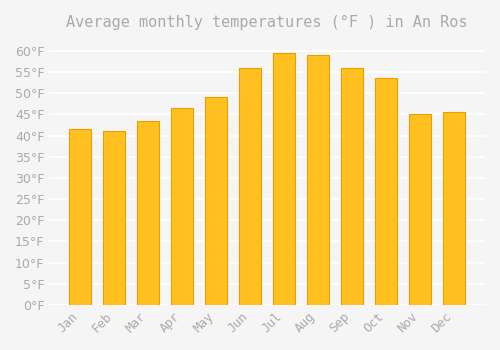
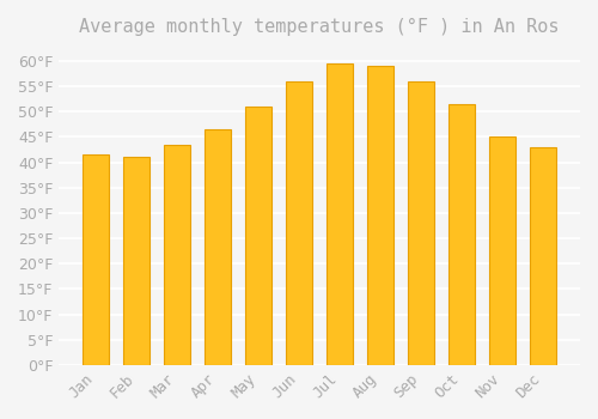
May: 49.0°F -> 51.0°F
Oct: 53.5°F -> 51.5°F
Dec: 45.5°F -> 43.0°F
